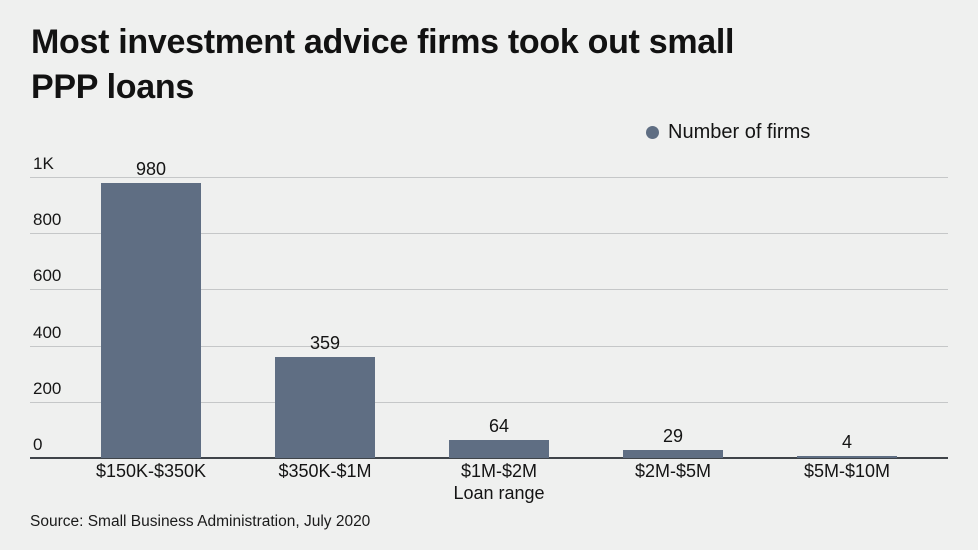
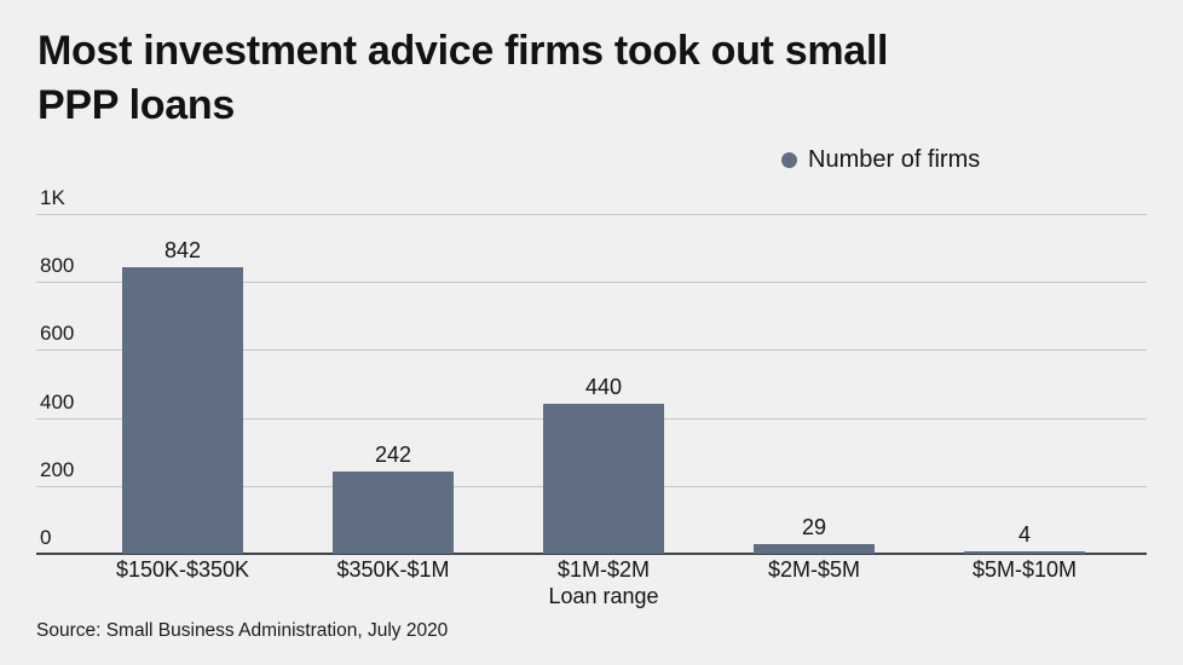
$150K-$350K: 980 -> 842
$350K-$1M: 359 -> 242
$1M-$2M: 64 -> 440
